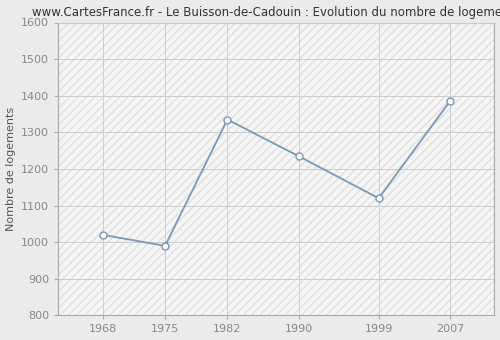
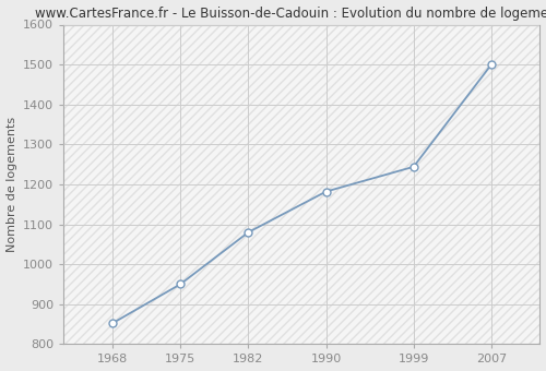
1968: 1020 -> 852
1975: 990 -> 950
1982: 1335 -> 1080
1990: 1235 -> 1182
1999: 1120 -> 1244
2007: 1385 -> 1500
